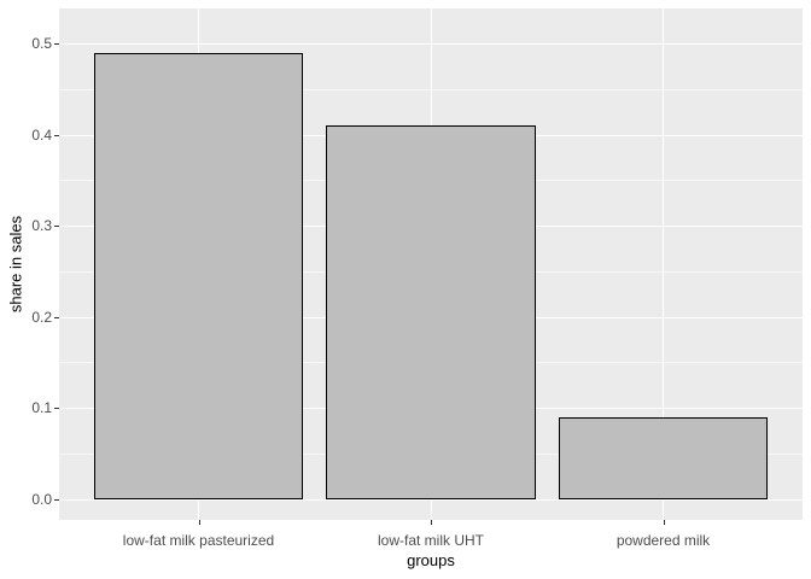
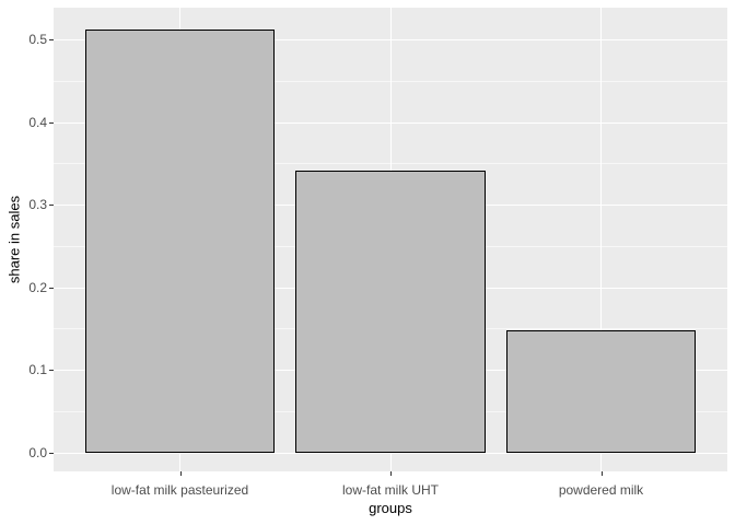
low-fat milk pasteurized: 0.49 -> 0.51
low-fat milk UHT: 0.41 -> 0.34
powdered milk: 0.09 -> 0.15
